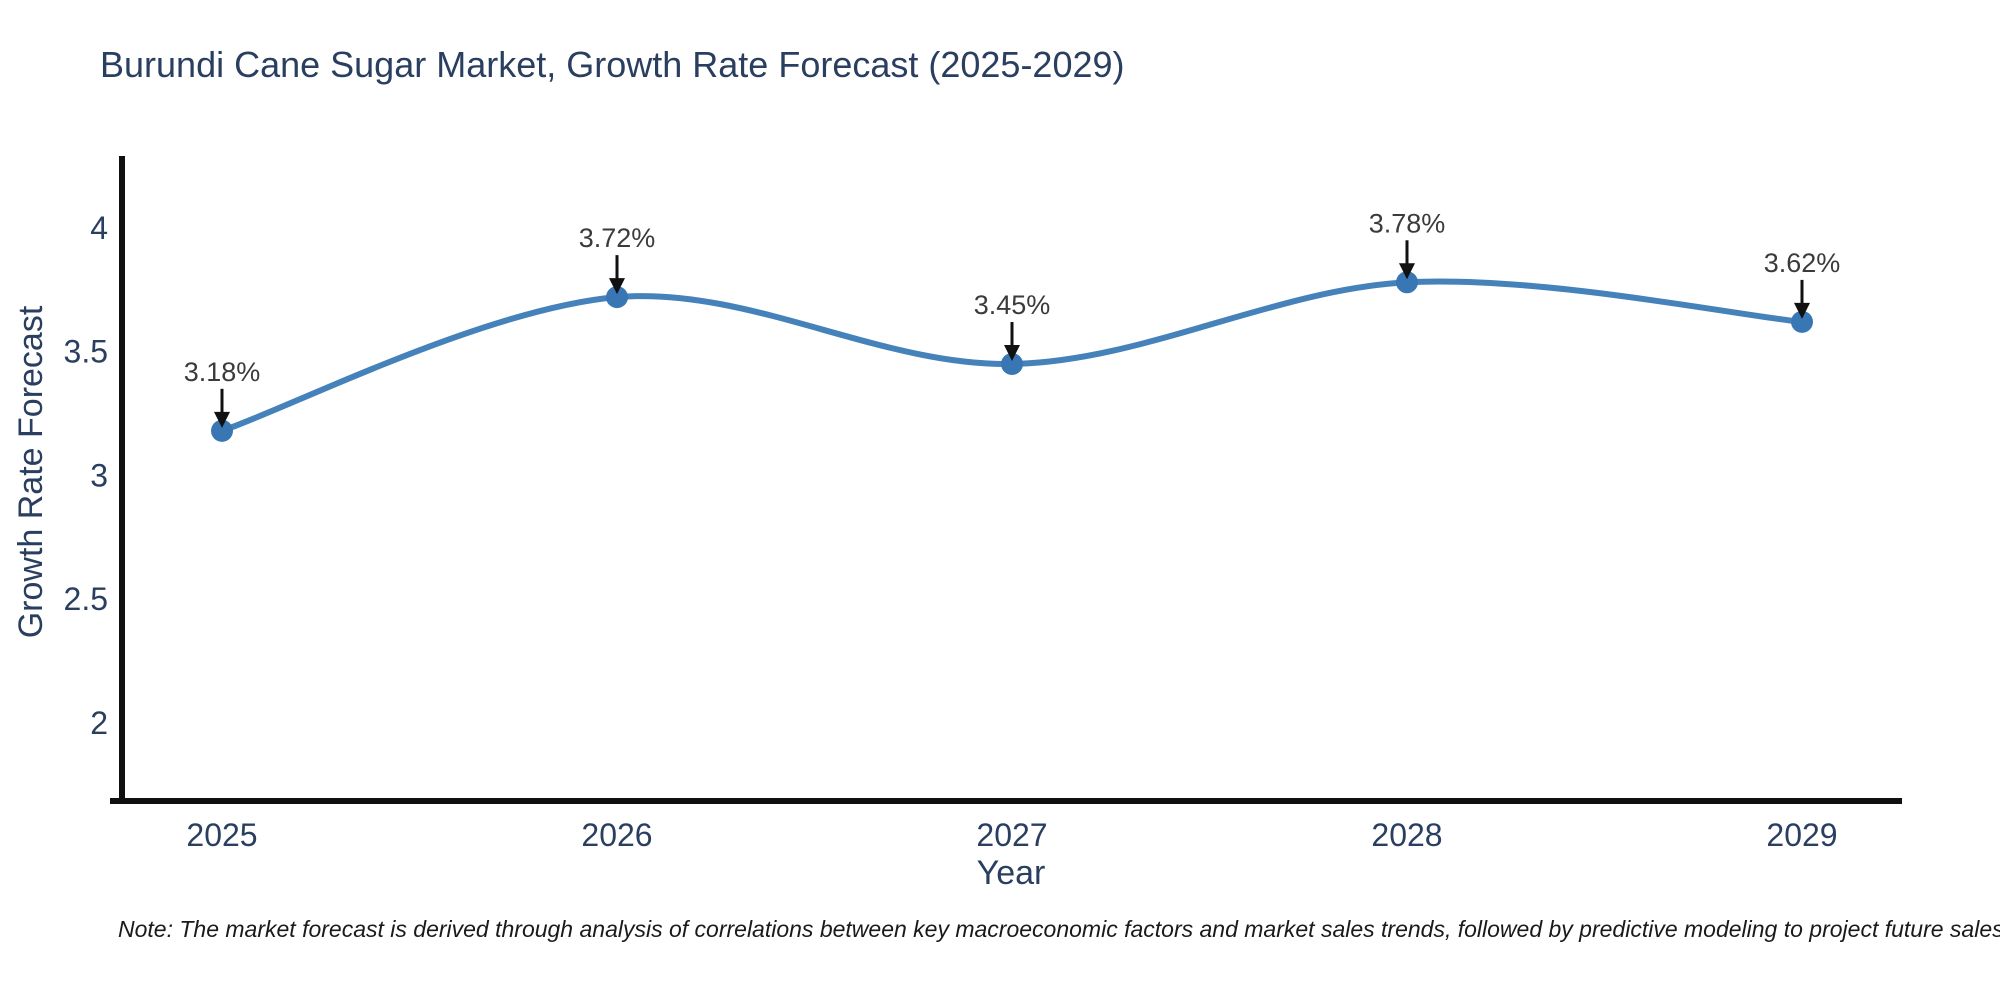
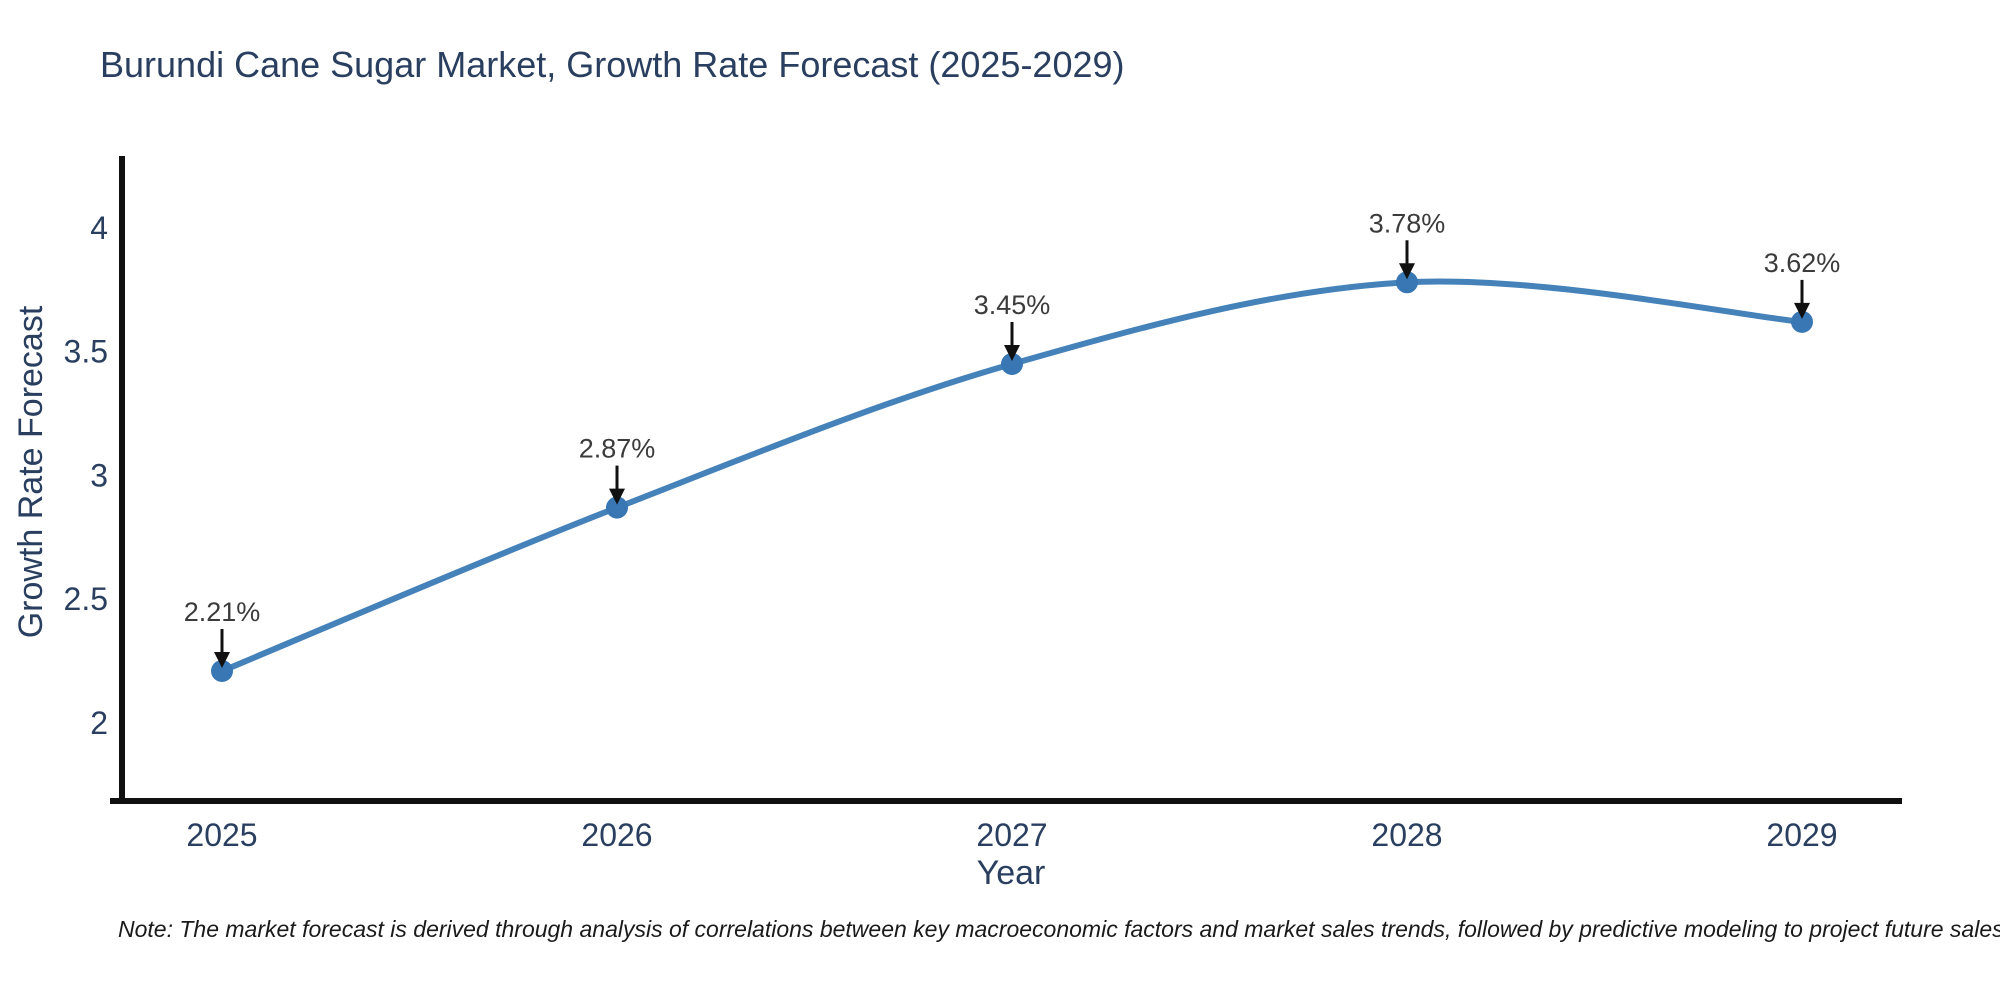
2025: 3.18% -> 2.21%
2026: 3.72% -> 2.87%
